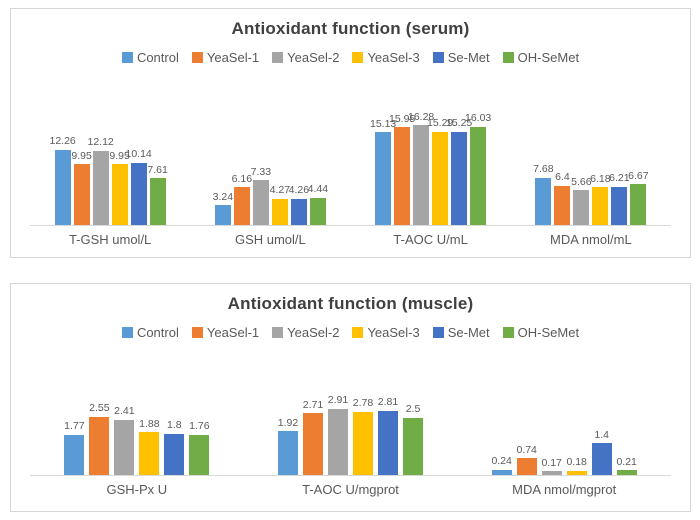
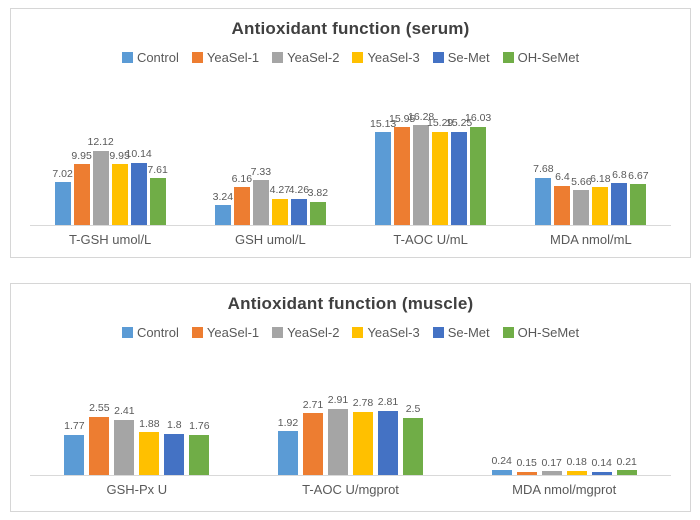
Antioxidant function (serum)/Control/T-GSH umol/L: 12.26 -> 7.02
Antioxidant function (serum)/OH-SeMet/GSH umol/L: 4.44 -> 3.82
Antioxidant function (serum)/Se-Met/MDA nmol/mL: 6.21 -> 6.8
Antioxidant function (muscle)/YeaSel-1/MDA nmol/mgprot: 0.74 -> 0.15
Antioxidant function (muscle)/Se-Met/MDA nmol/mgprot: 1.4 -> 0.14
